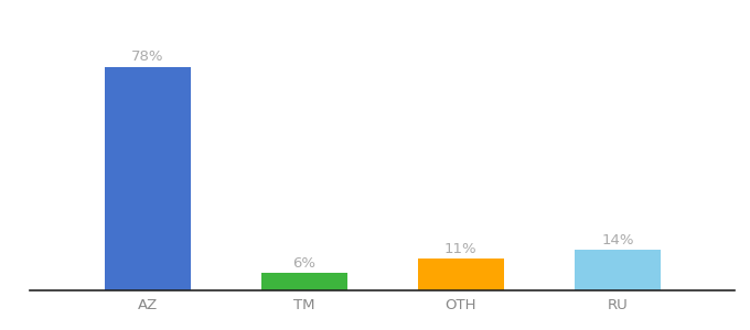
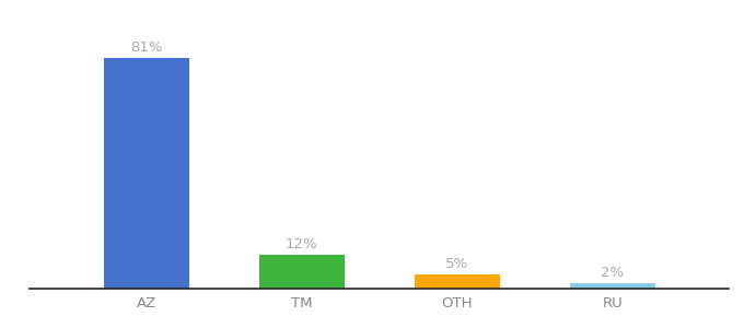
AZ: 78% -> 81%
TM: 6% -> 12%
OTH: 11% -> 5%
RU: 14% -> 2%
